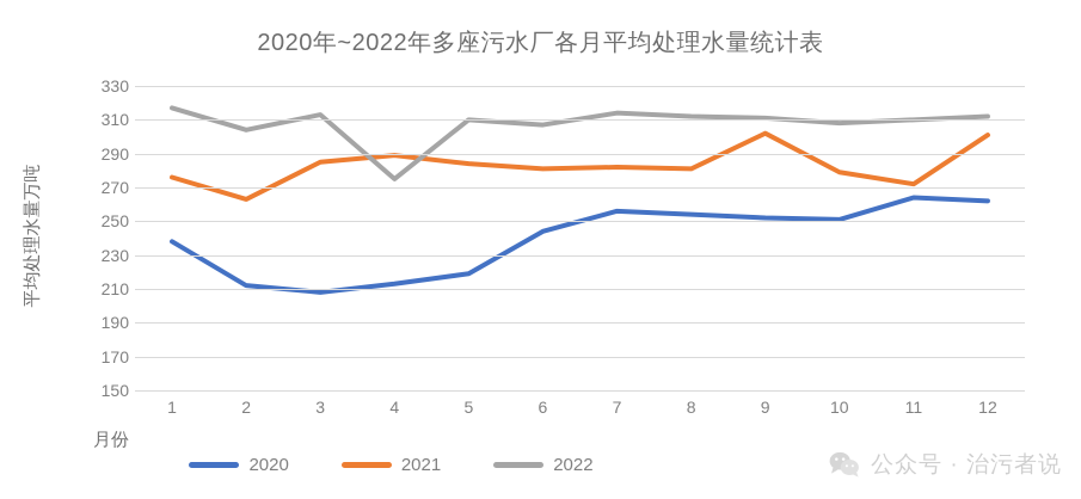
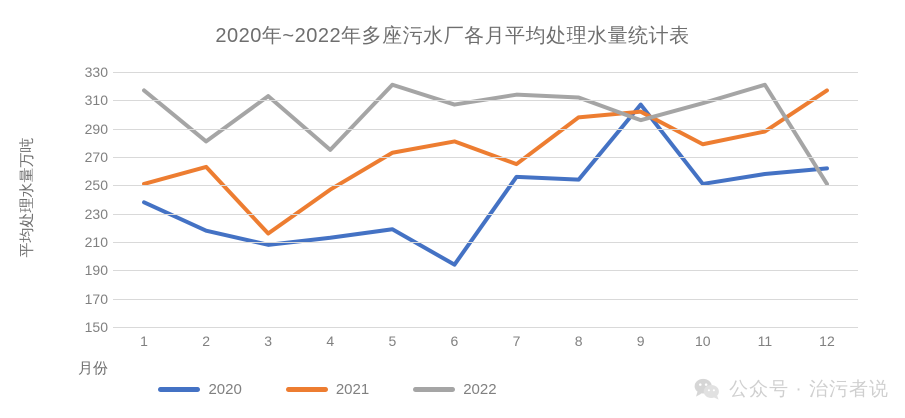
2021/1: 276 -> 251
2020/2: 212 -> 218
2022/2: 304 -> 281
2021/3: 285 -> 216
2021/4: 289 -> 247
2021/5: 284 -> 273
2022/5: 310 -> 321
2020/6: 244 -> 194
2021/7: 282 -> 265
2021/8: 281 -> 298
2020/9: 252 -> 307
2022/9: 311 -> 296
2020/11: 264 -> 258
2021/11: 272 -> 288
2022/11: 310 -> 321
2021/12: 301 -> 317
2022/12: 312 -> 251
